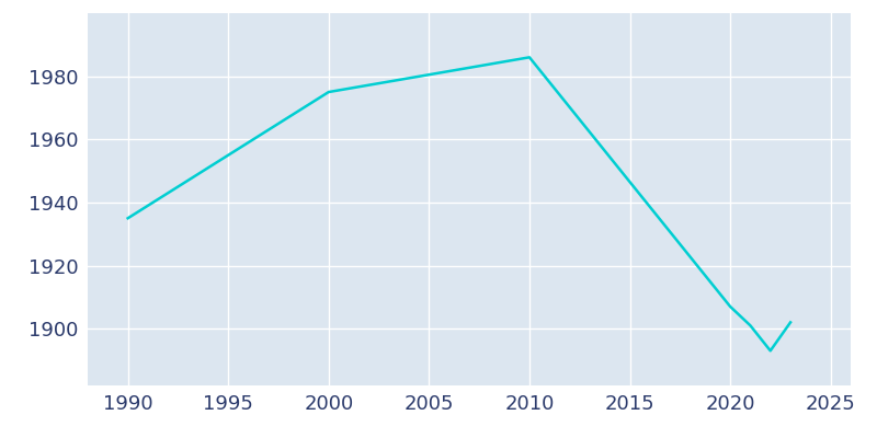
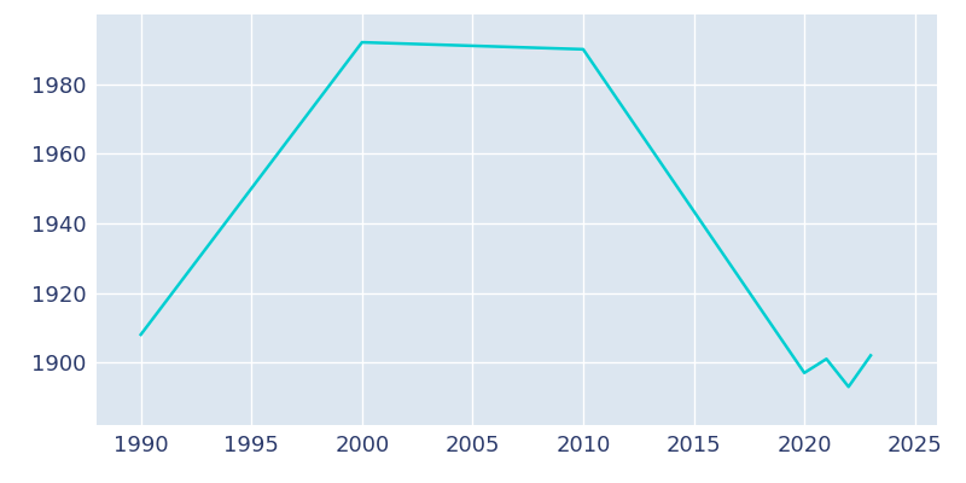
1990: 1935 -> 1908
2000: 1975 -> 1992
2010: 1986 -> 1990
2020: 1907 -> 1897
